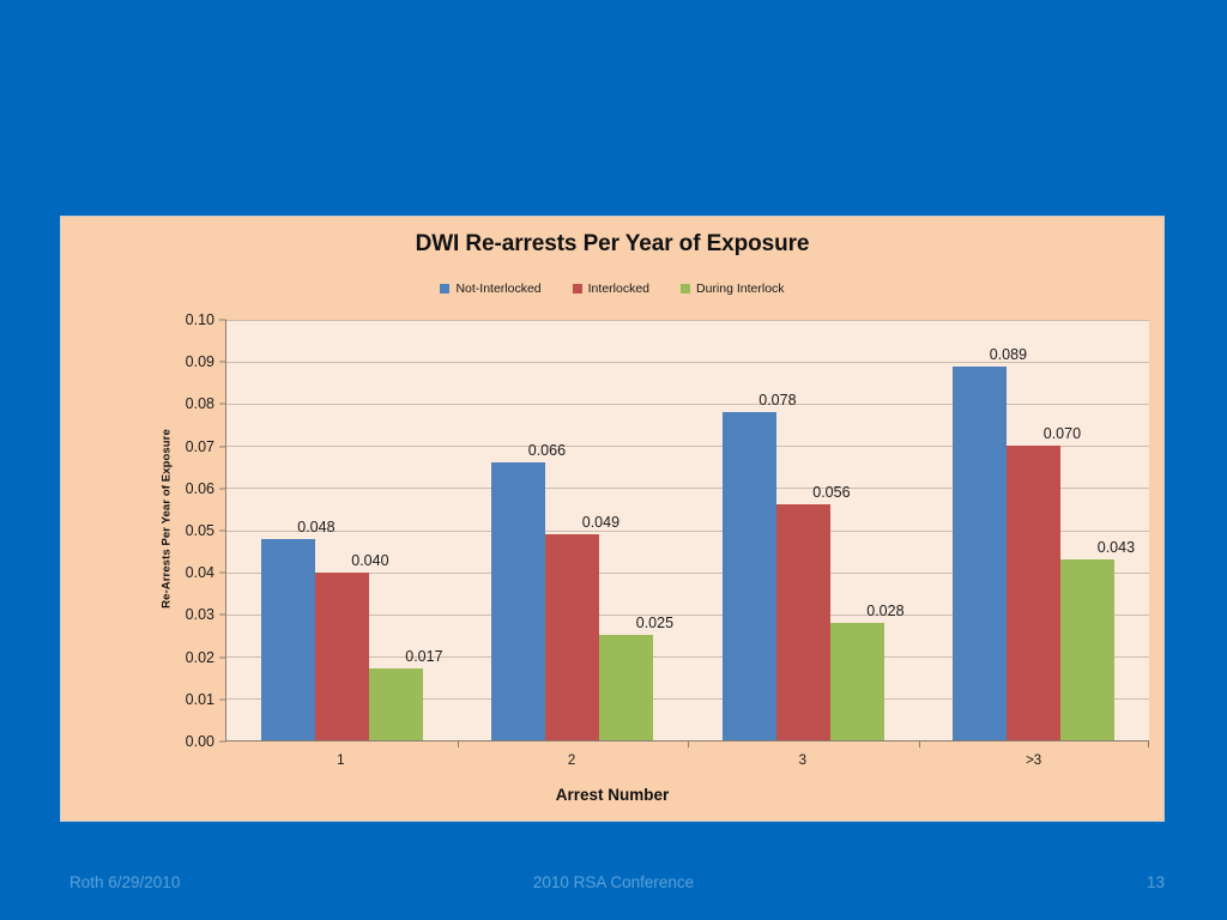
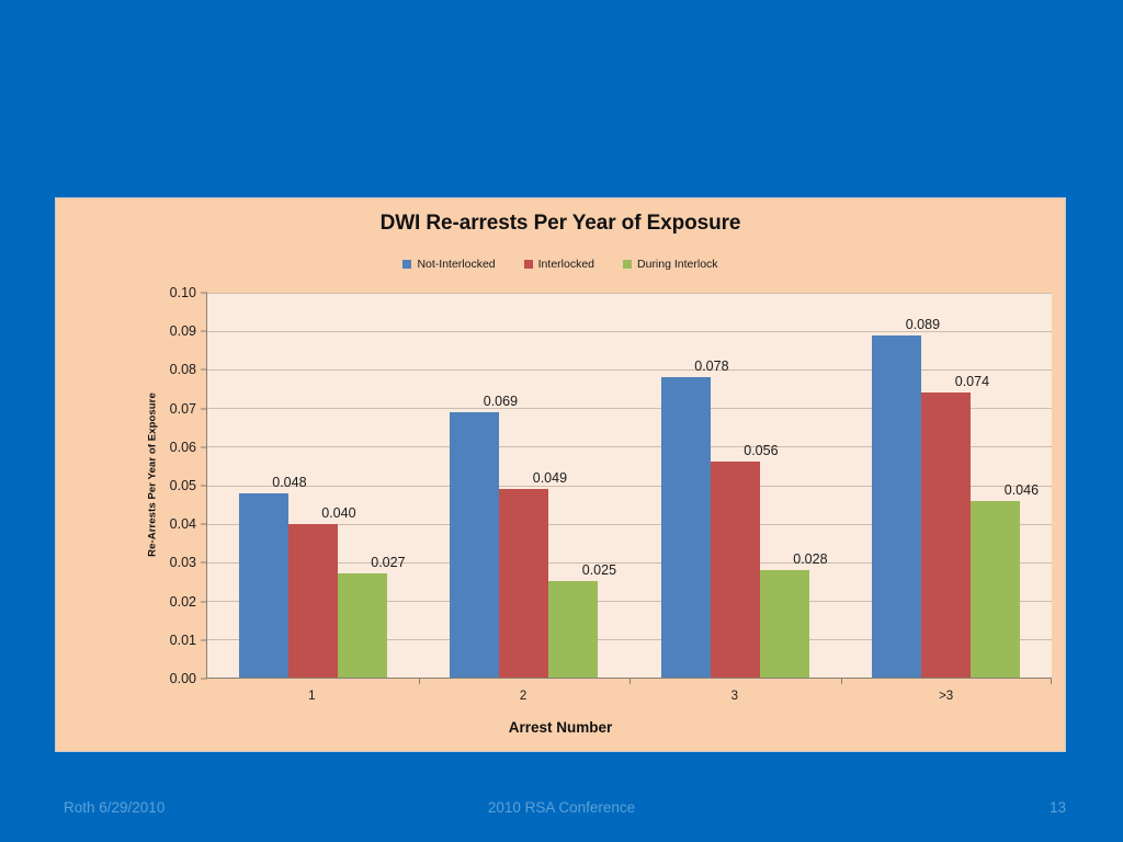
During Interlock/1: 0.017 -> 0.027
Not-Interlocked/2: 0.066 -> 0.069
Interlocked/>3: 0.070 -> 0.074
During Interlock/>3: 0.043 -> 0.046
